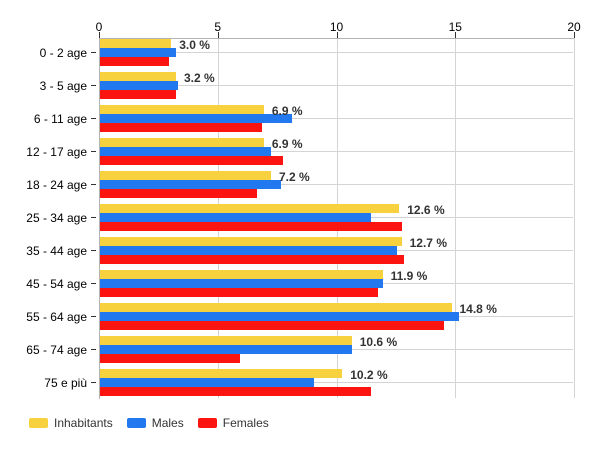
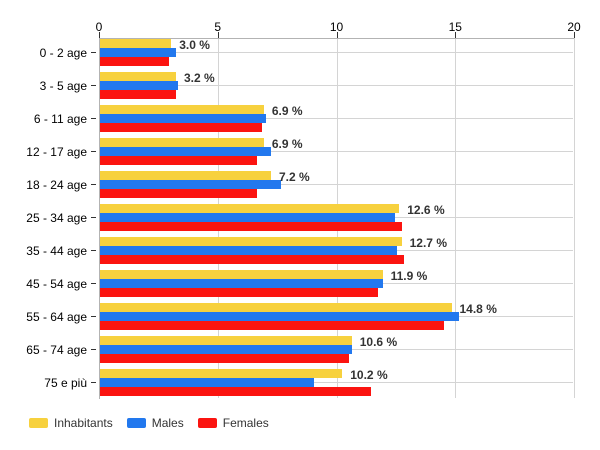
Males/6 - 11 age: 8.1 -> 7.0
Females/12 - 17 age: 7.7 -> 6.6
Males/25 - 34 age: 11.4 -> 12.4
Females/65 - 74 age: 5.9 -> 10.5
